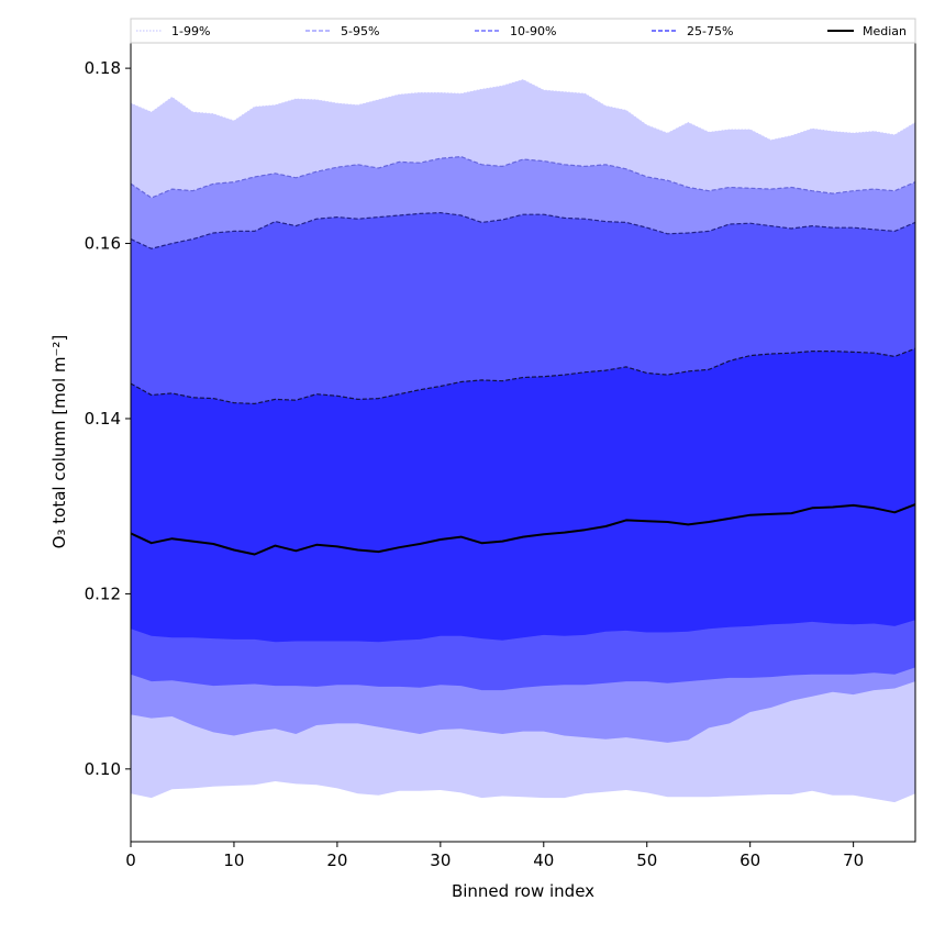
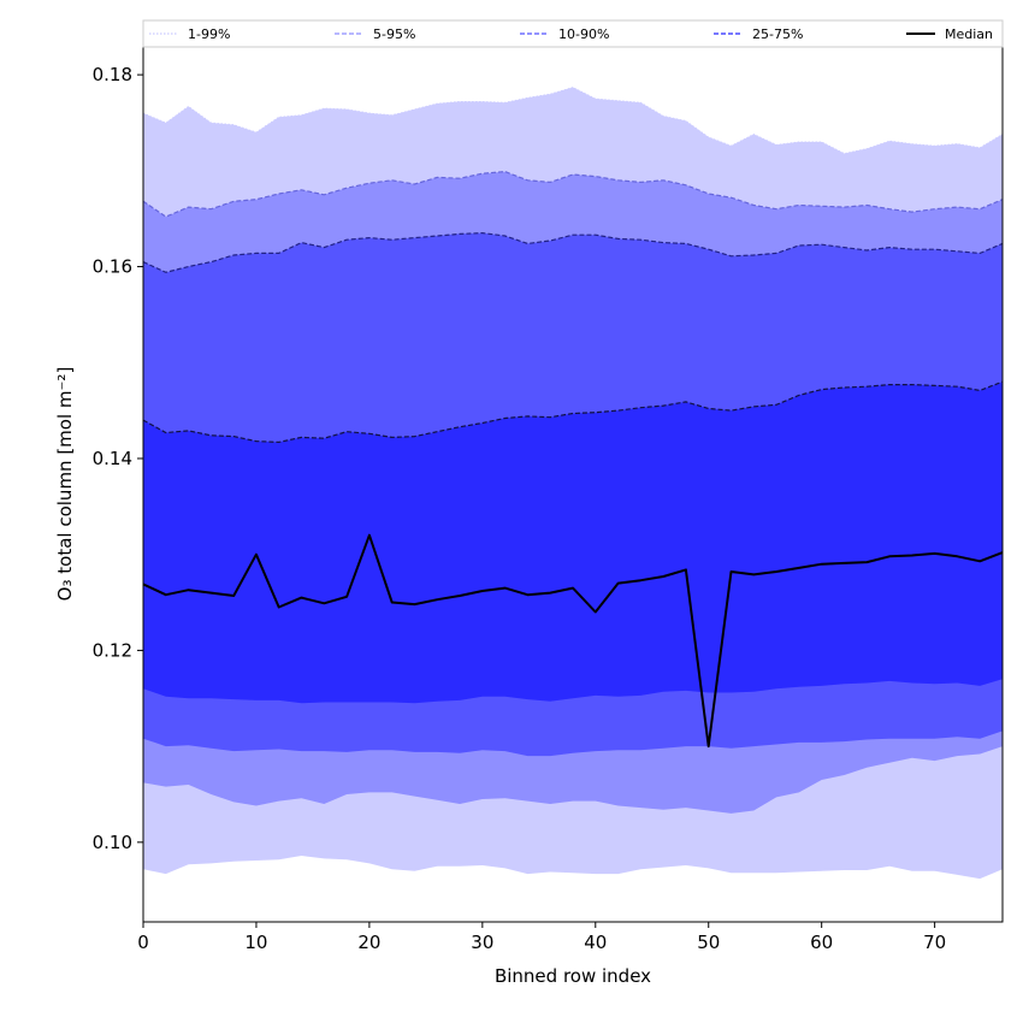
10: 0.125 -> 0.130
20: 0.125 -> 0.132
40: 0.127 -> 0.124
50: 0.128 -> 0.110
